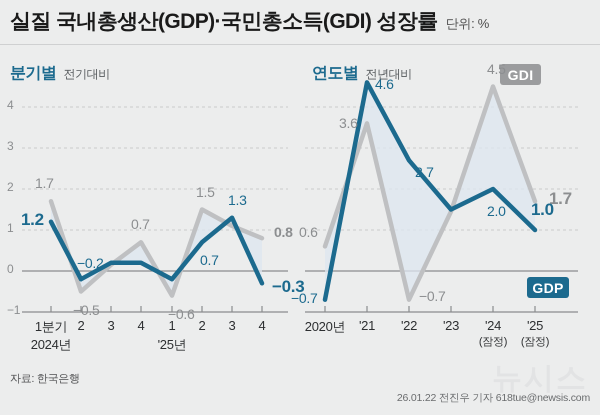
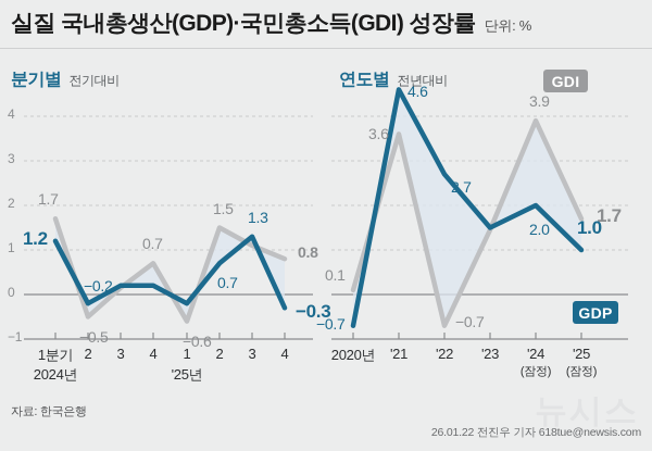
연도별 전년대비/GDI/2020년: 0.6 -> 0.1
연도별 전년대비/GDI/'24: 4.5 -> 3.9
